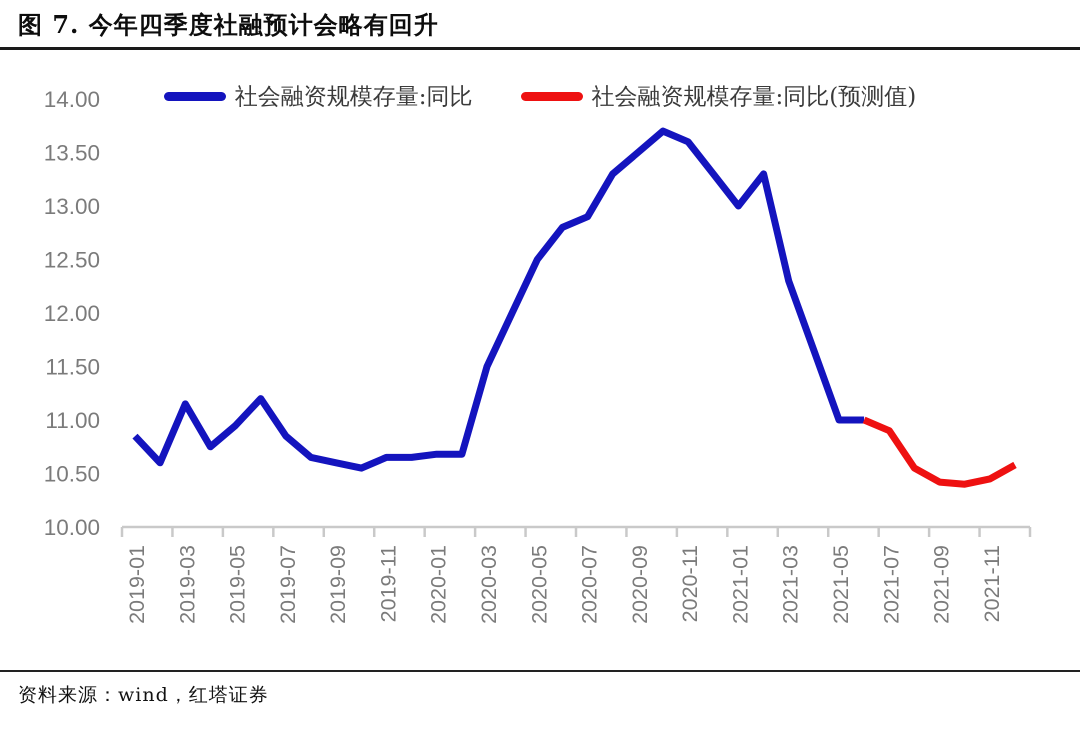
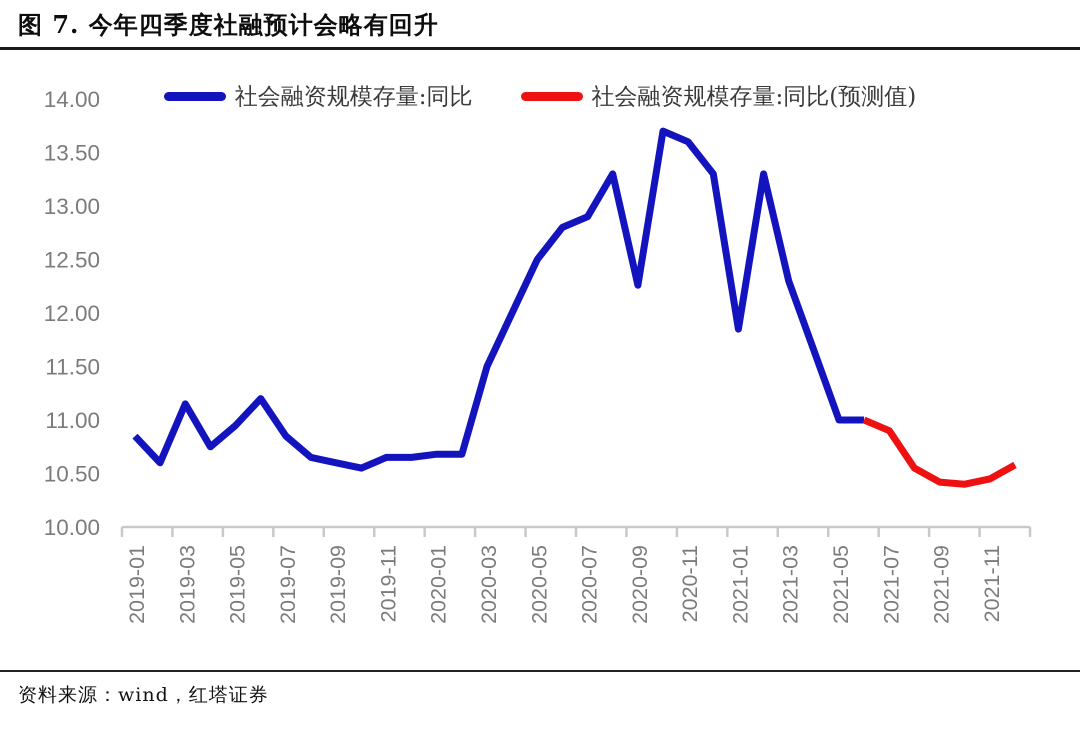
社会融资规模存量:同比/2020-09: 13.50 -> 12.26
社会融资规模存量:同比/2021-01: 13.00 -> 11.85
